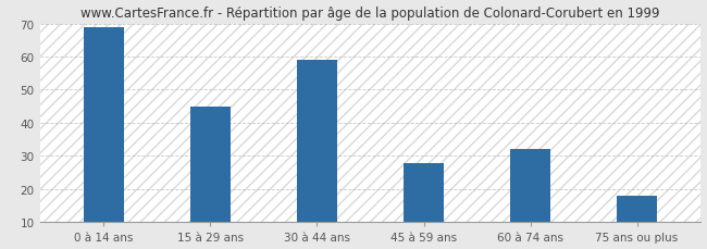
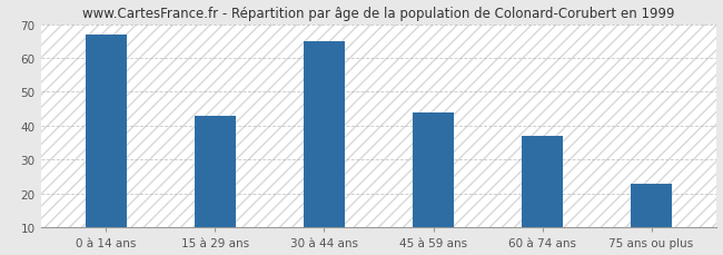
0 à 14 ans: 69 -> 67
15 à 29 ans: 45 -> 43
30 à 44 ans: 59 -> 65
45 à 59 ans: 28 -> 44
60 à 74 ans: 32 -> 37
75 ans ou plus: 18 -> 23
